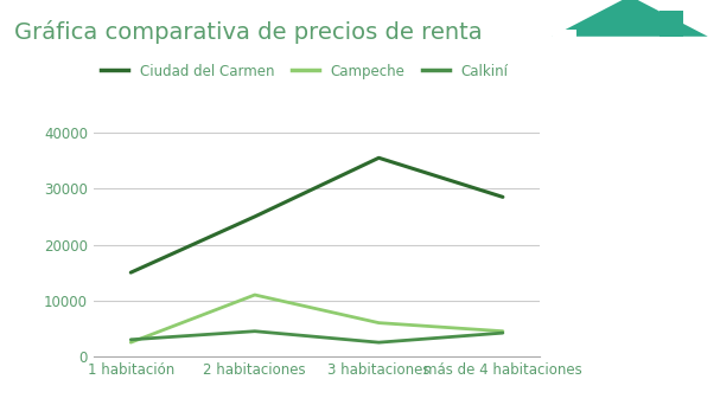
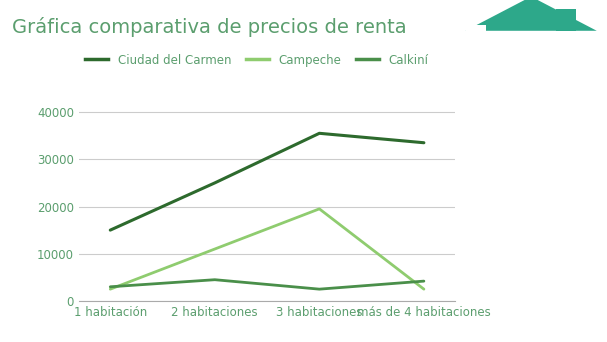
Campeche/3 habitaciones: 6000 -> 19500
Ciudad del Carmen/más de 4 habitaciones: 28500 -> 33500
Campeche/más de 4 habitaciones: 4500 -> 2500
